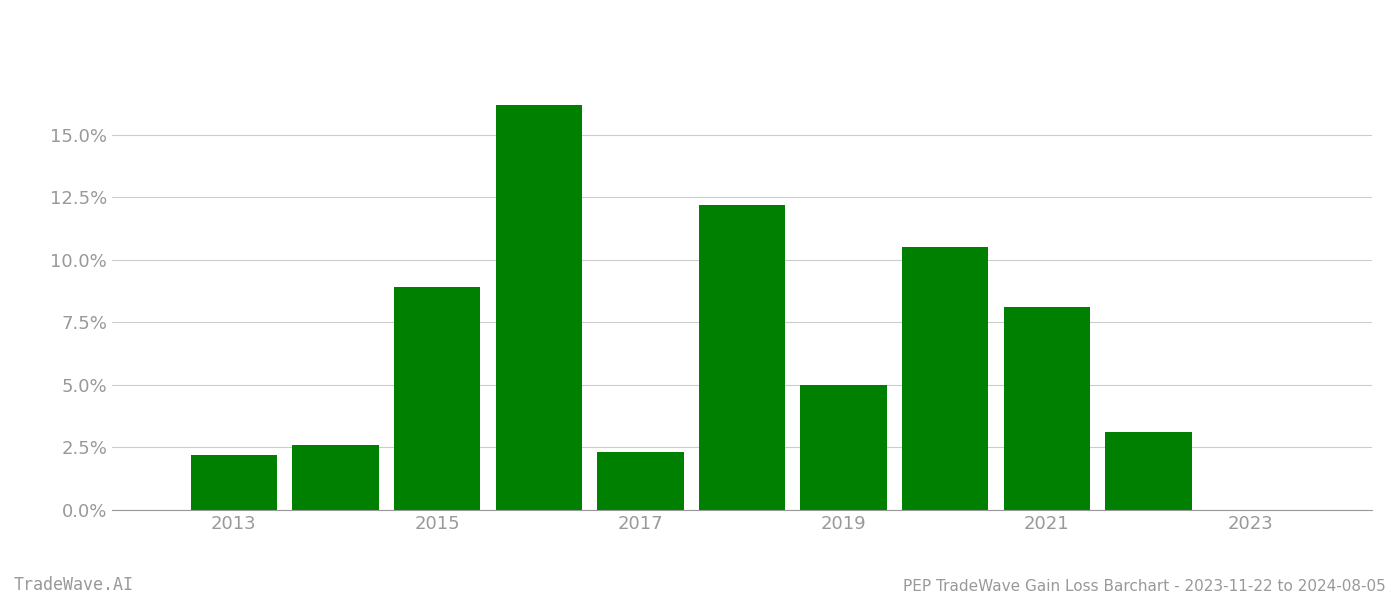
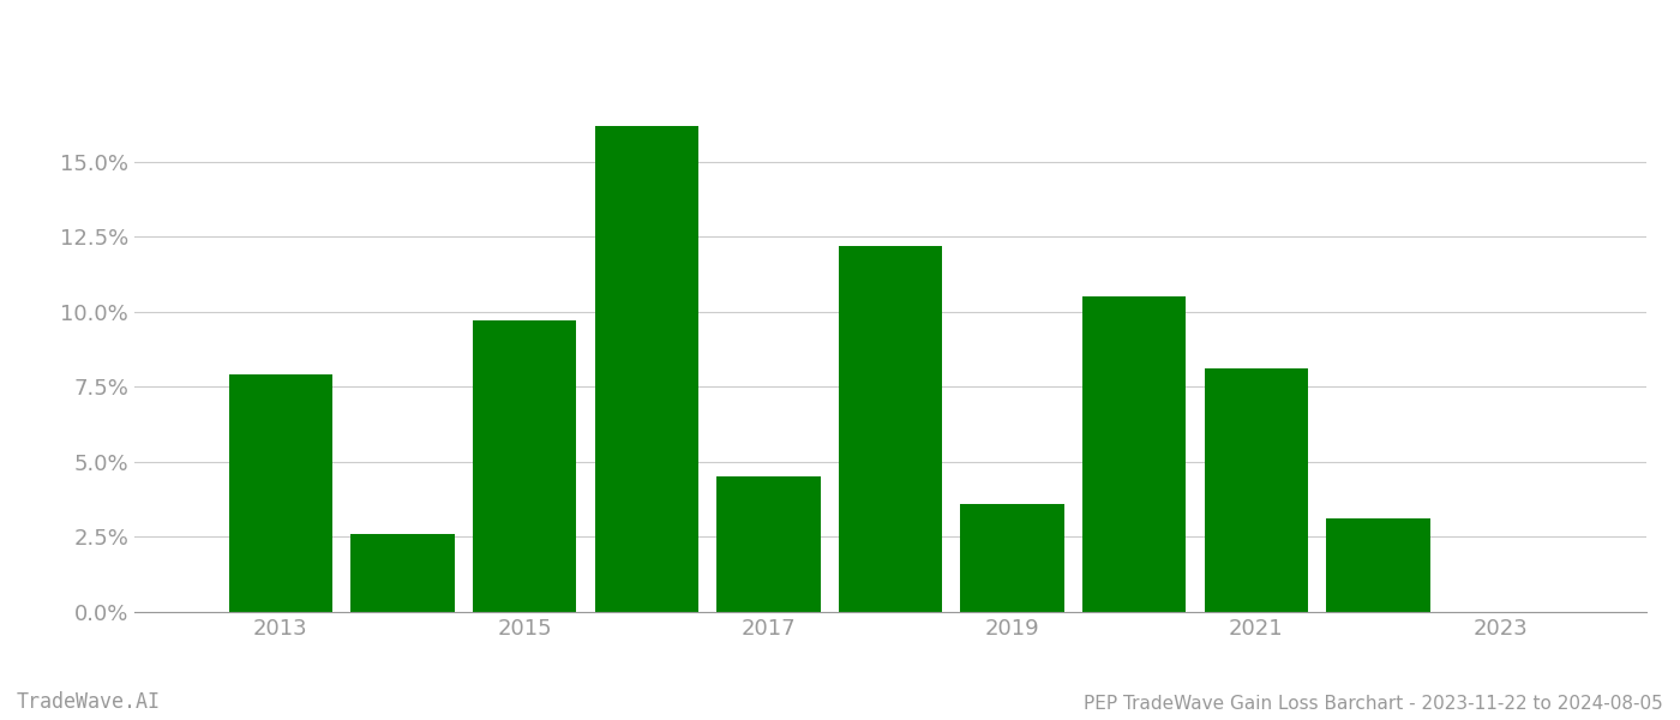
2013: 2.2% -> 7.9%
2015: 8.9% -> 9.7%
2017: 2.3% -> 4.5%
2019: 5.0% -> 3.6%
